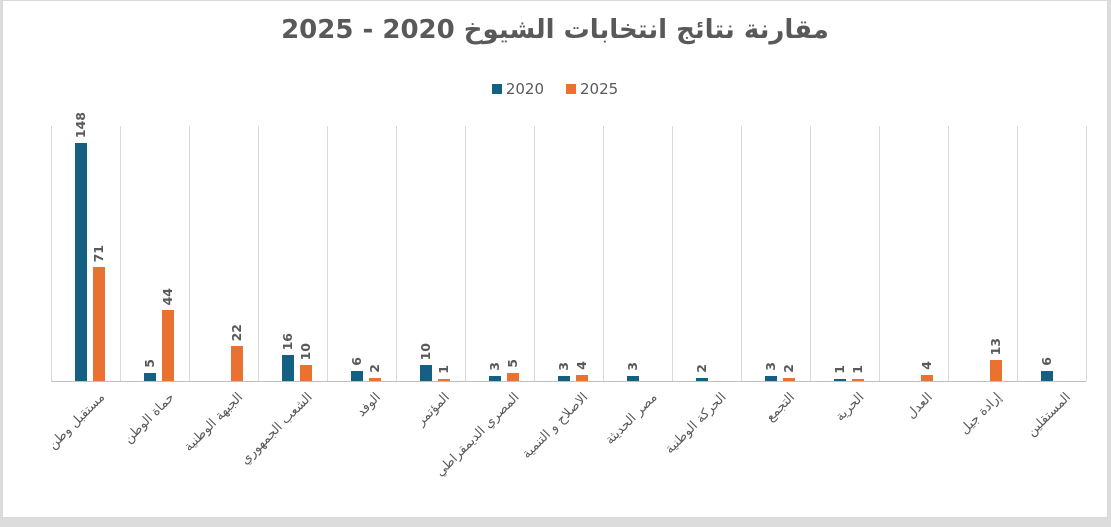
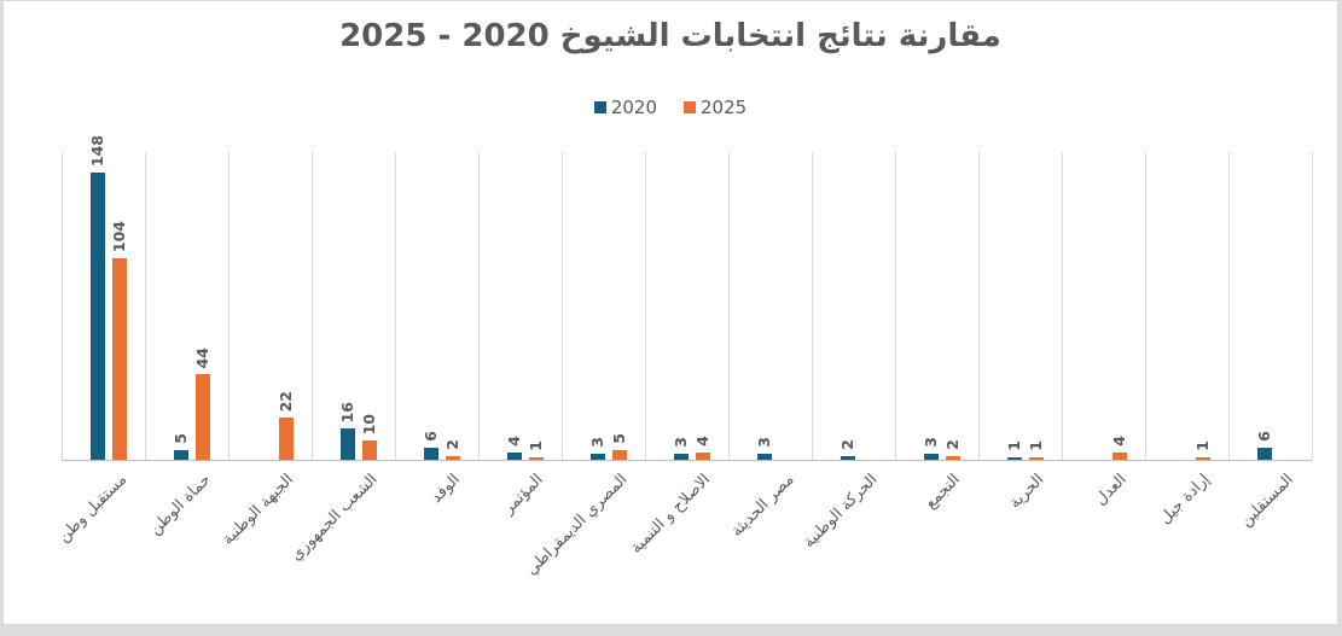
2025/مستقبل وطن: 71 -> 104
2020/المؤتمر: 10 -> 4
2025/إرادة جيل: 13 -> 1
